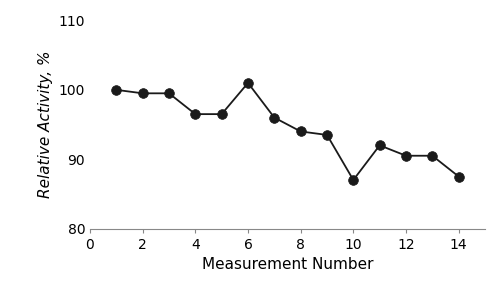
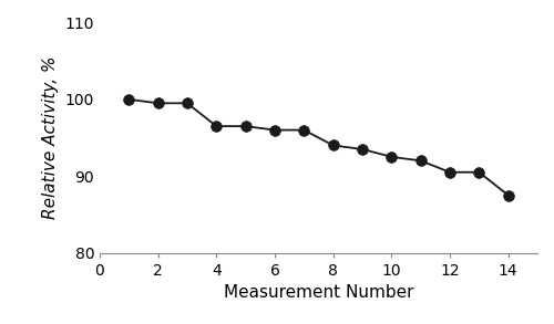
6: 101.0 -> 96.0
10: 87.0 -> 92.5
